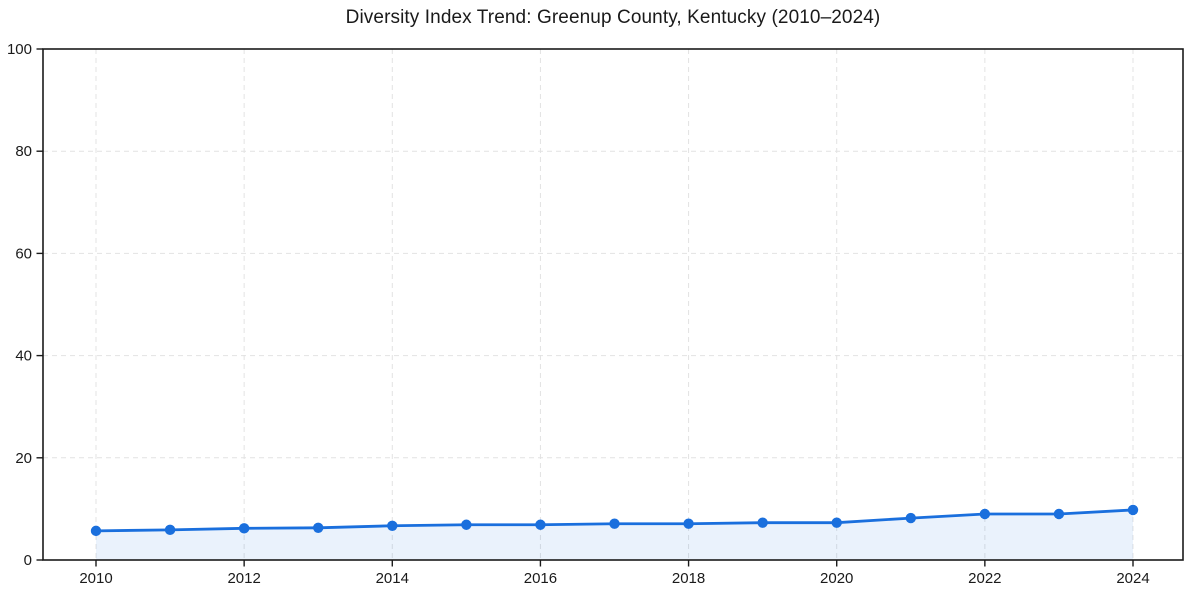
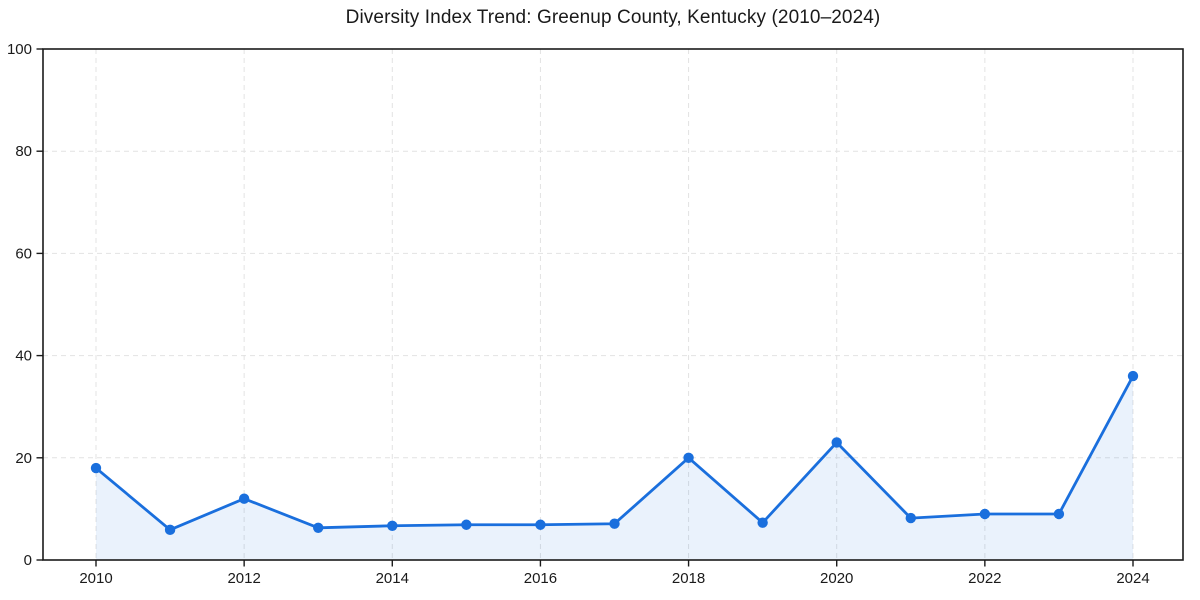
2010: 6 -> 18
2012: 6 -> 12
2018: 7 -> 20
2020: 7 -> 23
2024: 10 -> 36
